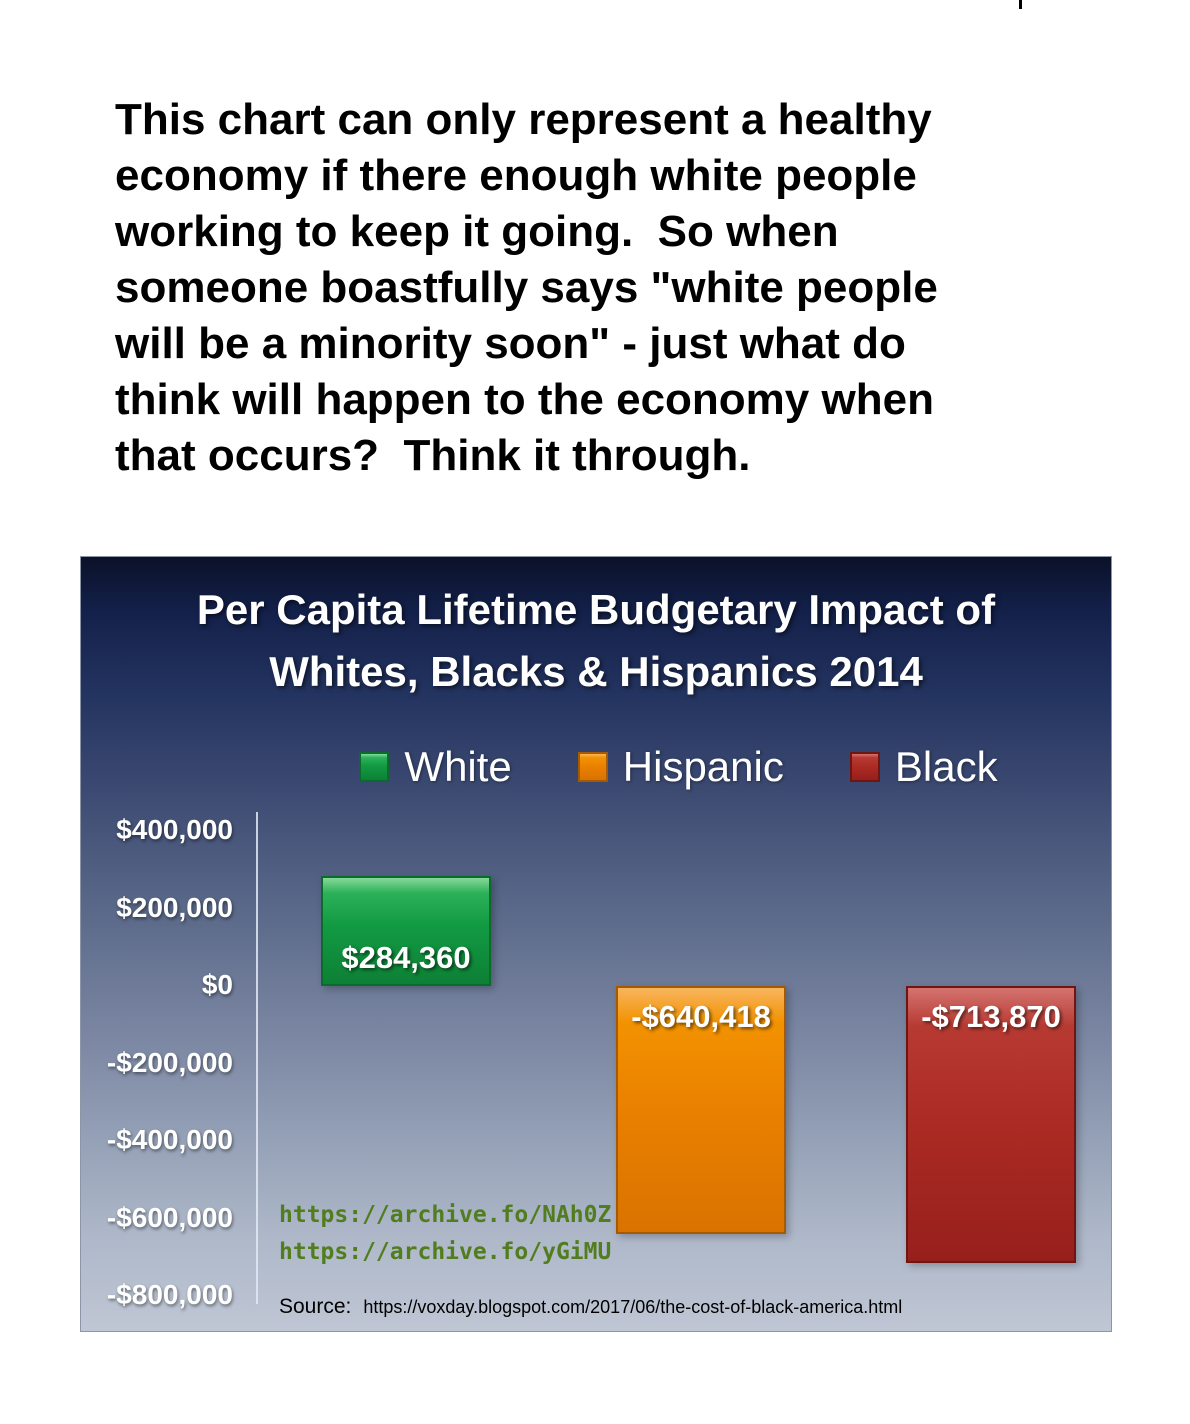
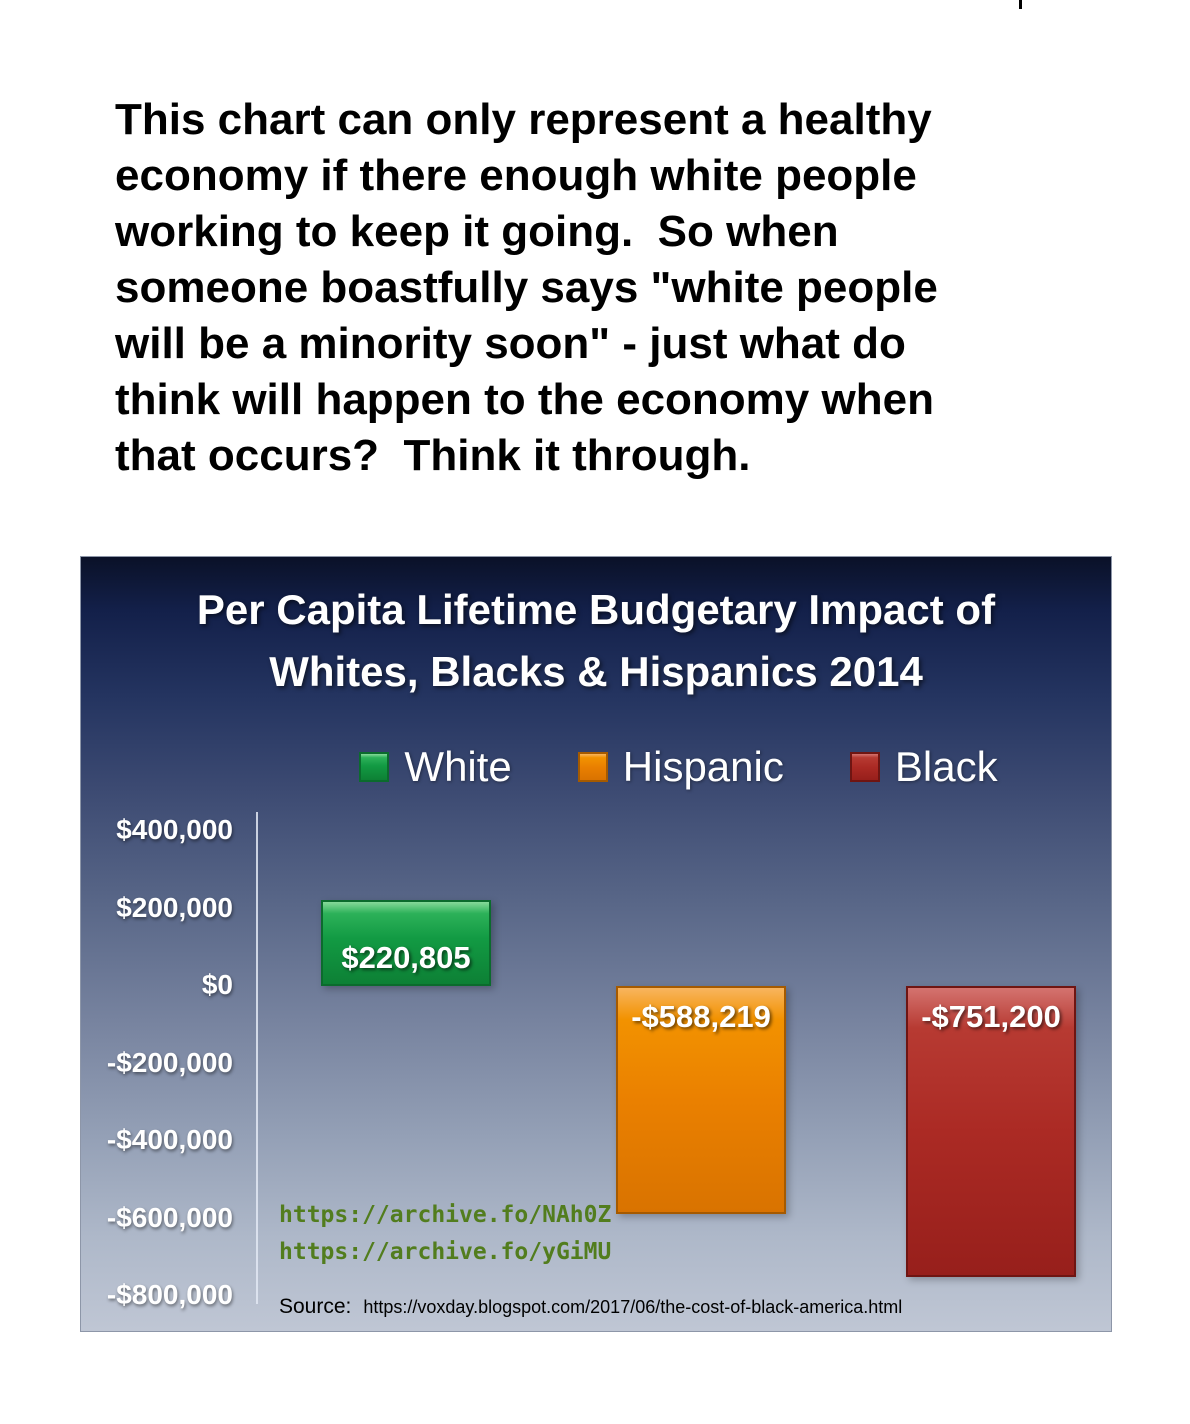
White: $284,360 -> $220,805
Hispanic: -$640,418 -> -$588,219
Black: -$713,870 -> -$751,200
